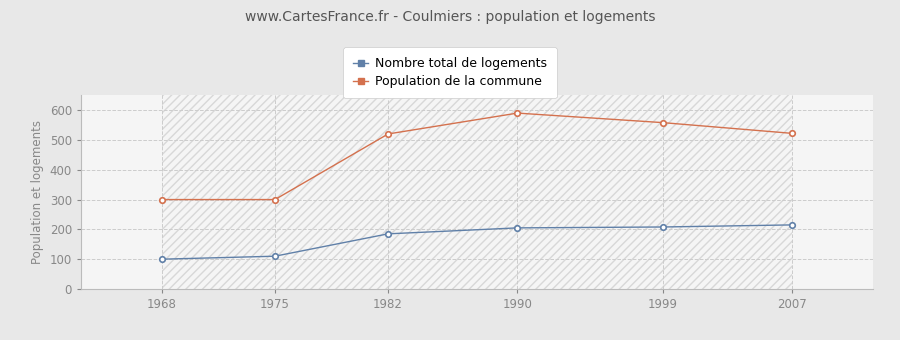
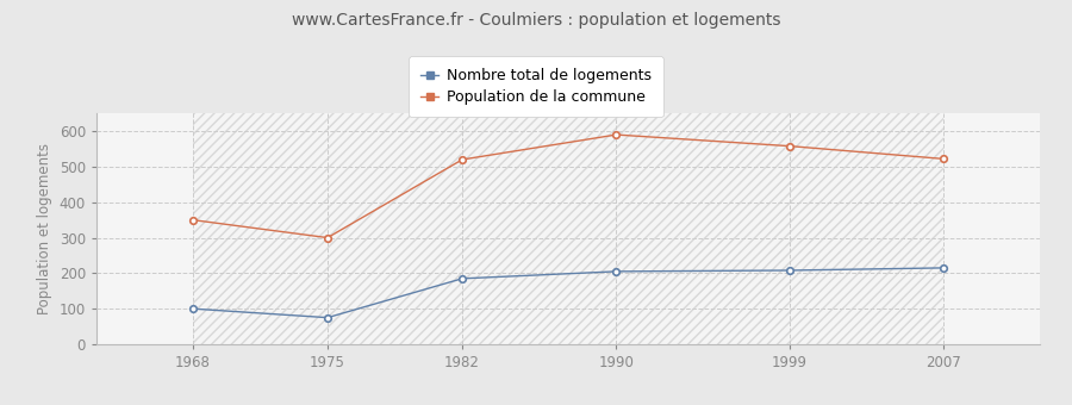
Population de la commune/1968: 300 -> 350
Nombre total de logements/1975: 110 -> 75
